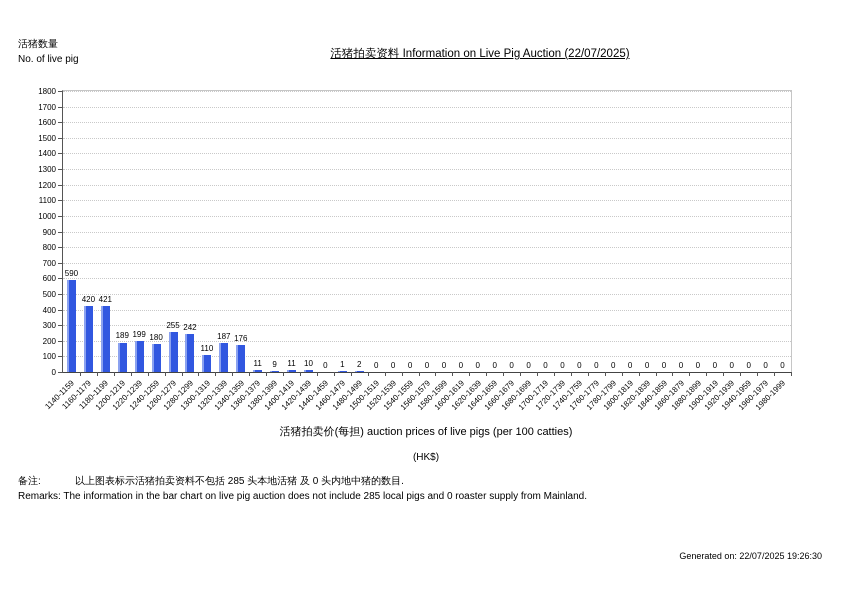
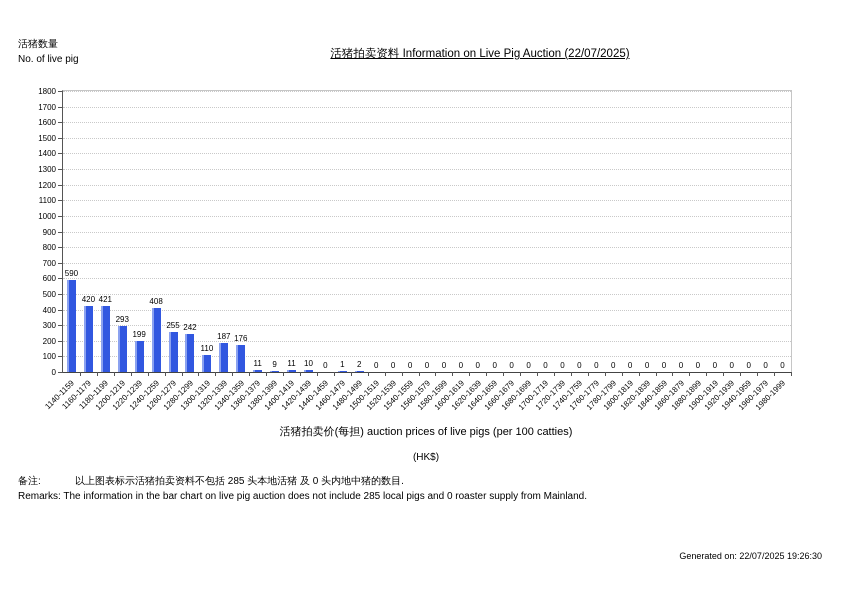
1200-1219: 189 -> 293
1240-1259: 180 -> 408
